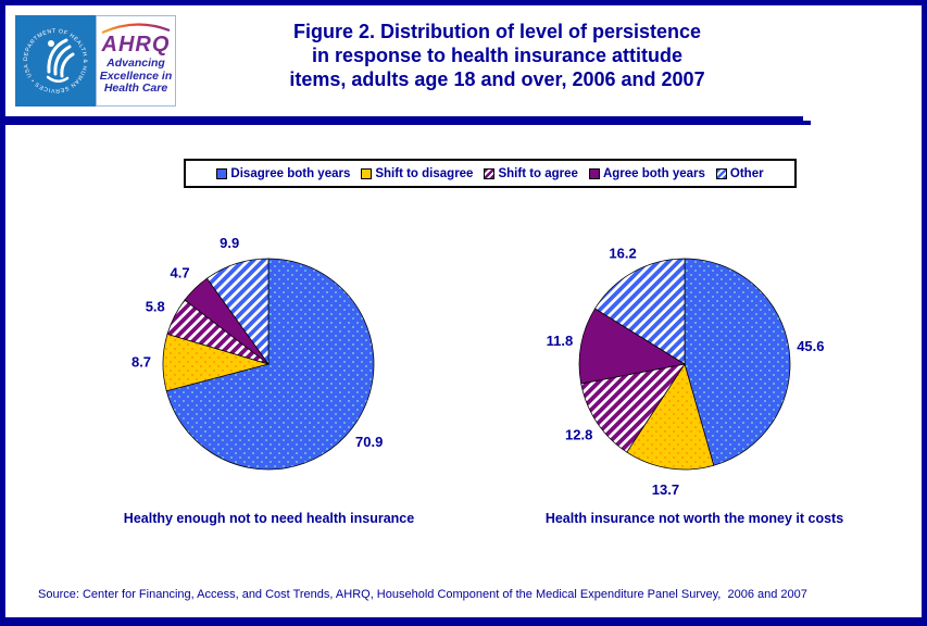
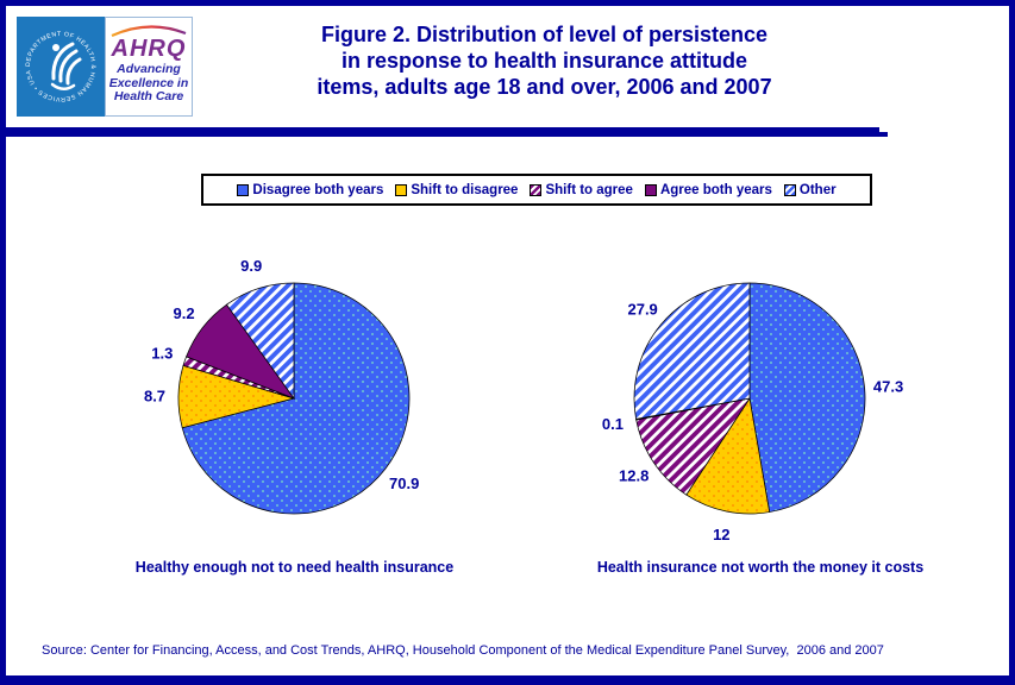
Healthy enough not to need health insurance/Shift to agree: 5.8 -> 1.3
Healthy enough not to need health insurance/Agree both years: 4.7 -> 9.2
Health insurance not worth the money it costs/Disagree both years: 45.6 -> 47.3
Health insurance not worth the money it costs/Shift to disagree: 13.7 -> 12
Health insurance not worth the money it costs/Agree both years: 11.8 -> 0.1
Health insurance not worth the money it costs/Other: 16.2 -> 27.9
